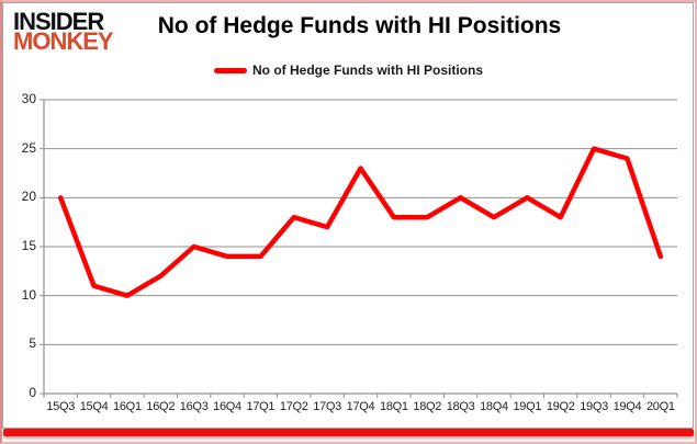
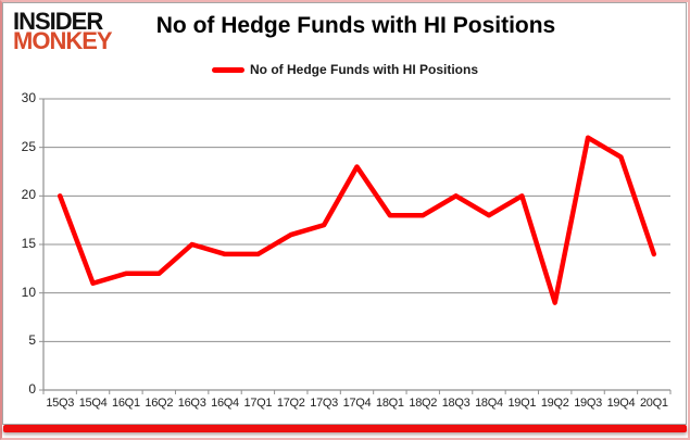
16Q1: 10 -> 12
17Q2: 18 -> 16
19Q2: 18 -> 9
19Q3: 25 -> 26
